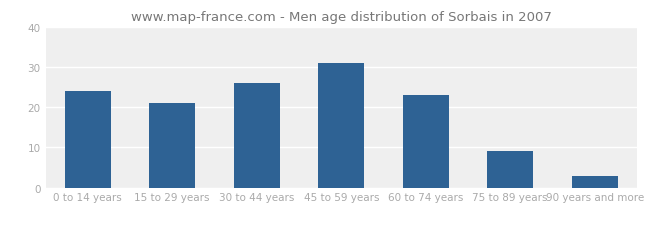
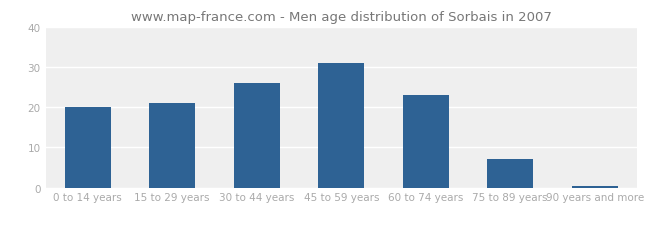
0 to 14 years: 24.0 -> 20.0
75 to 89 years: 9.0 -> 7.0
90 years and more: 3.0 -> 0.5
